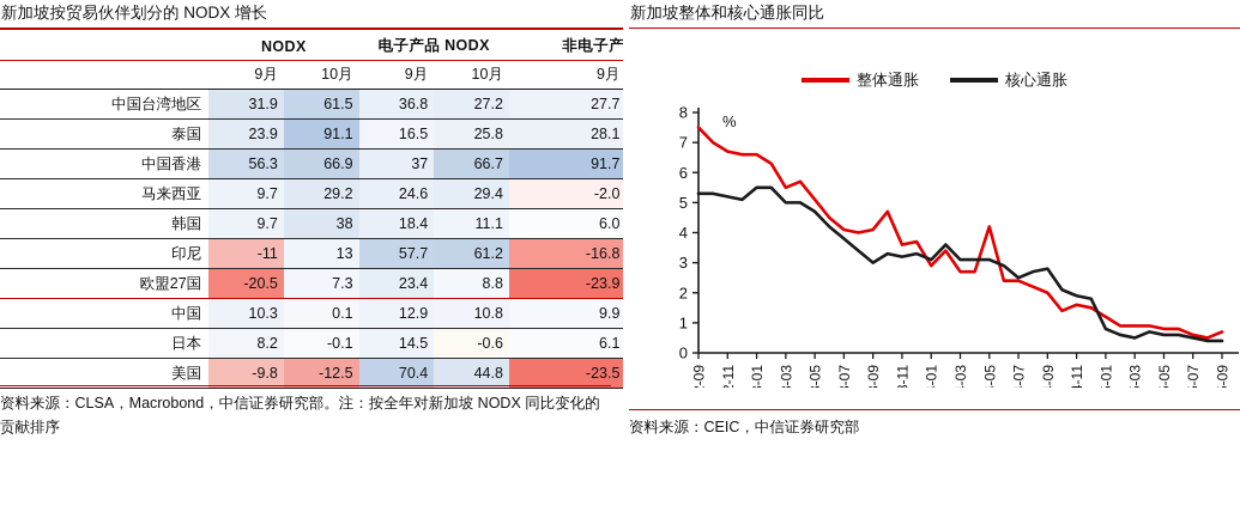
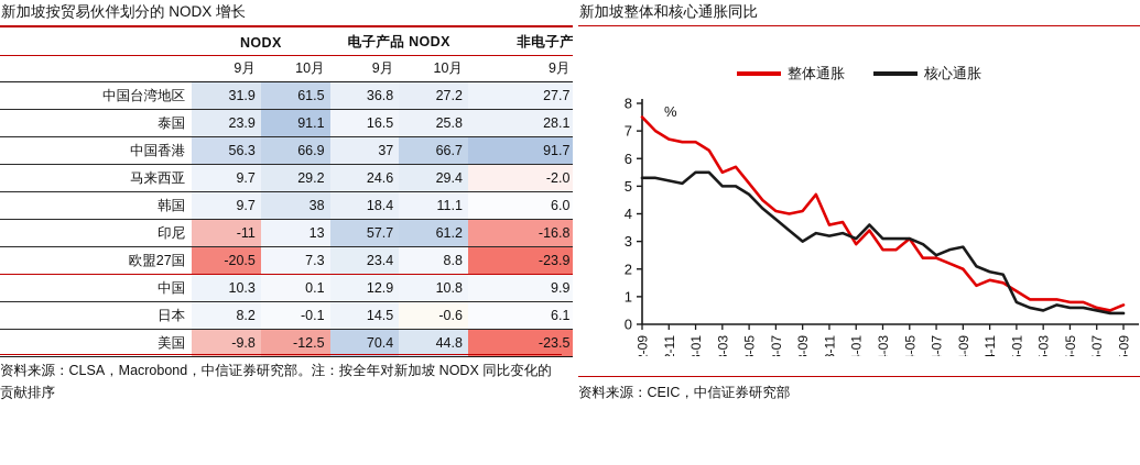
整体通胀/2024-05: 4.2 -> 3.1
